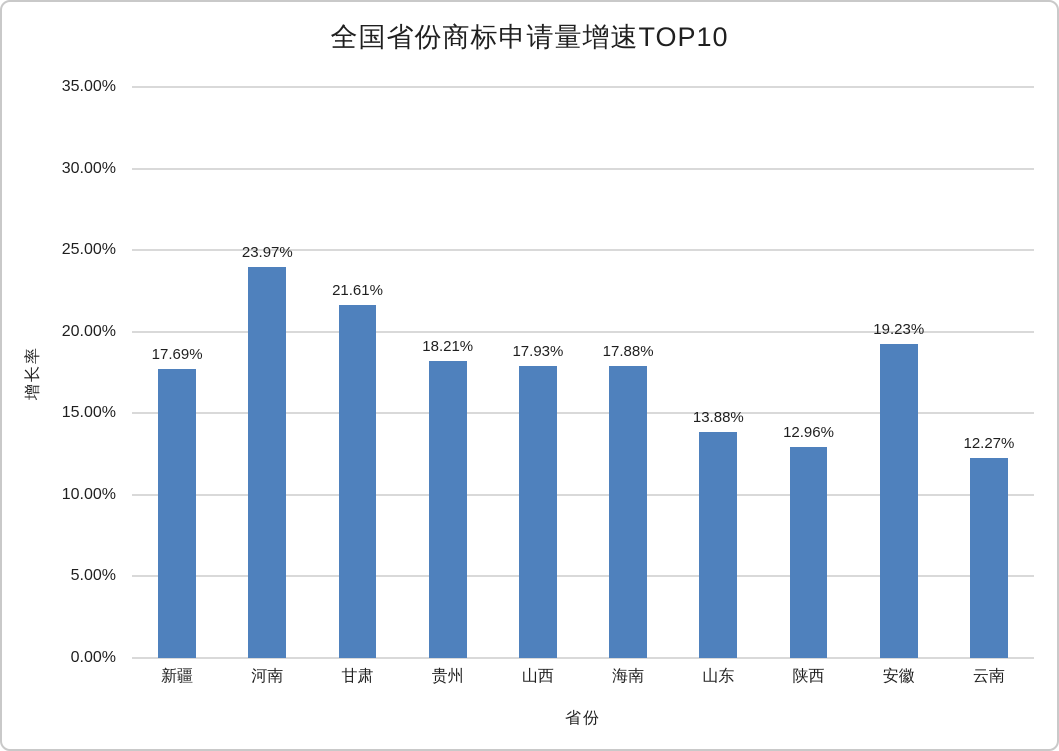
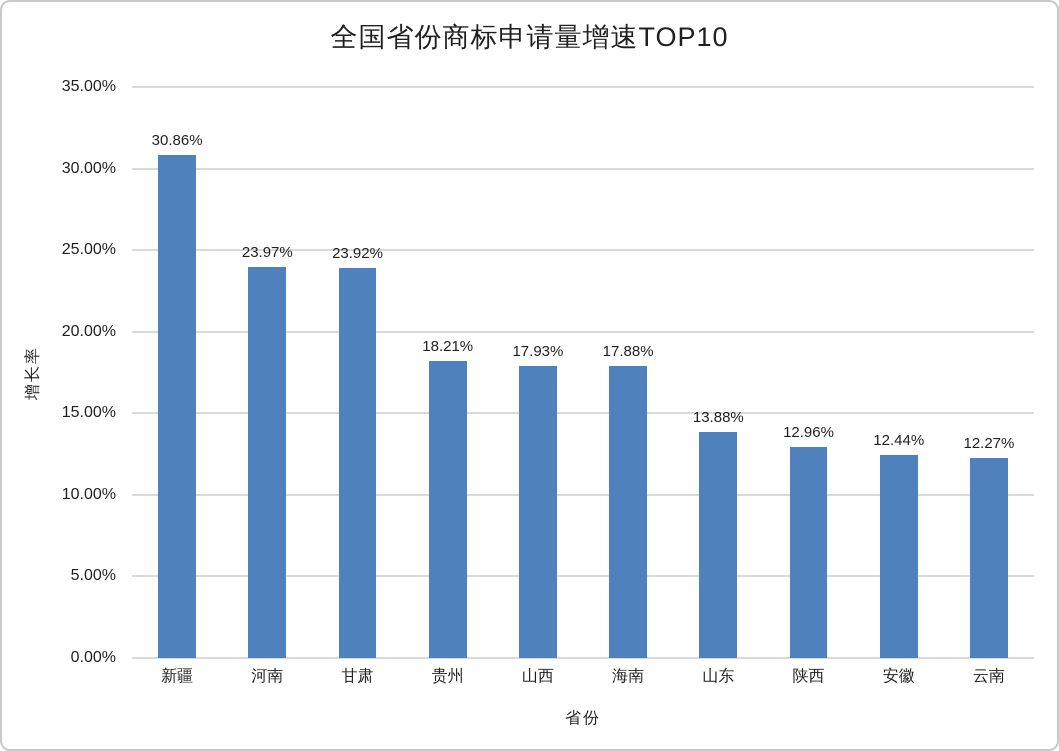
新疆: 17.69% -> 30.86%
甘肃: 21.61% -> 23.92%
安徽: 19.23% -> 12.44%
